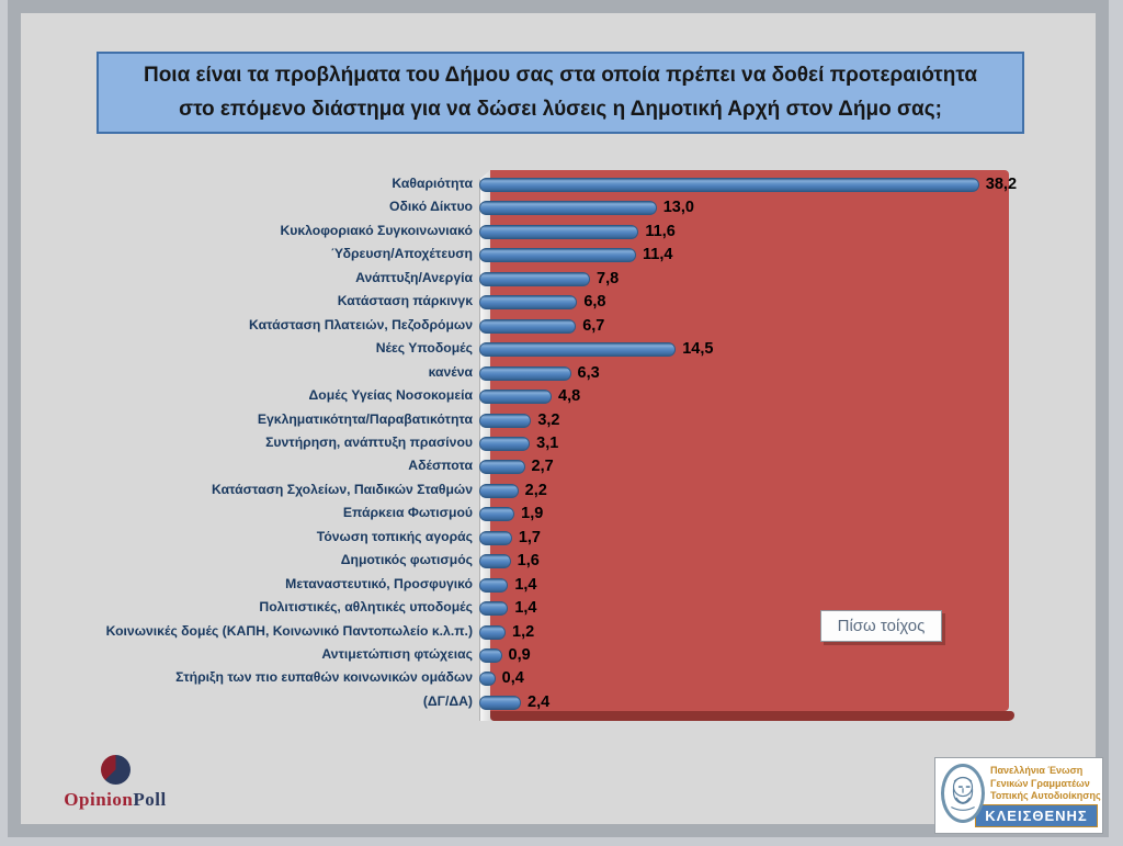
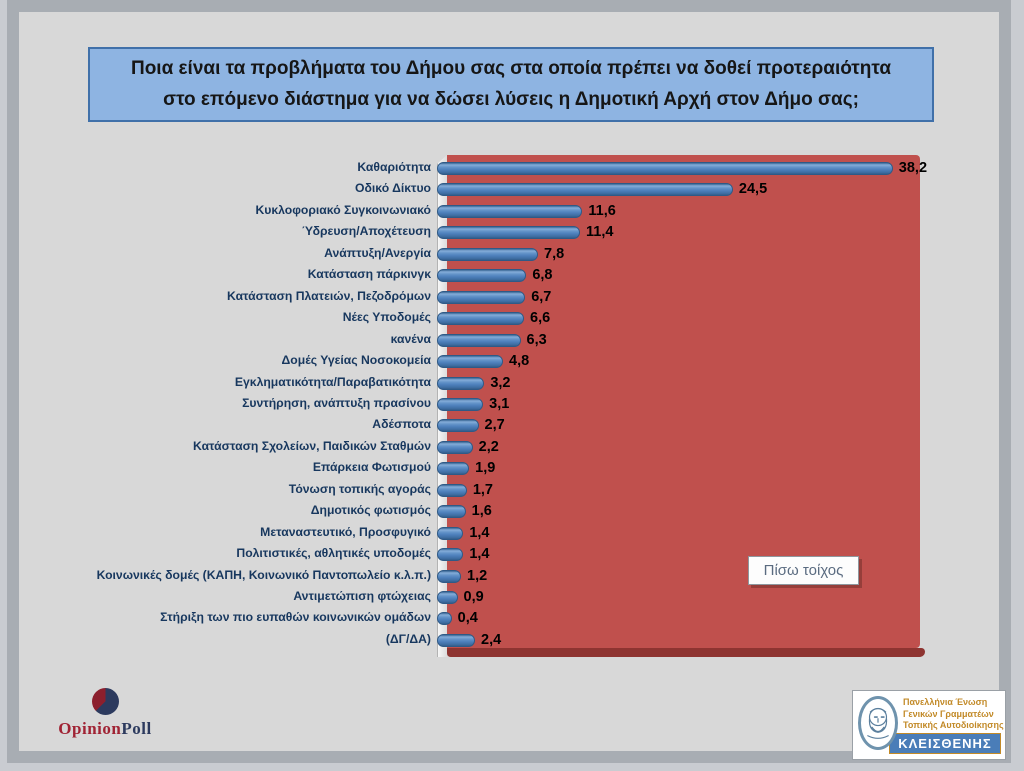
Οδικό Δίκτυο: 13,0 -> 24,5
Νέες Υποδομές: 14,5 -> 6,6
